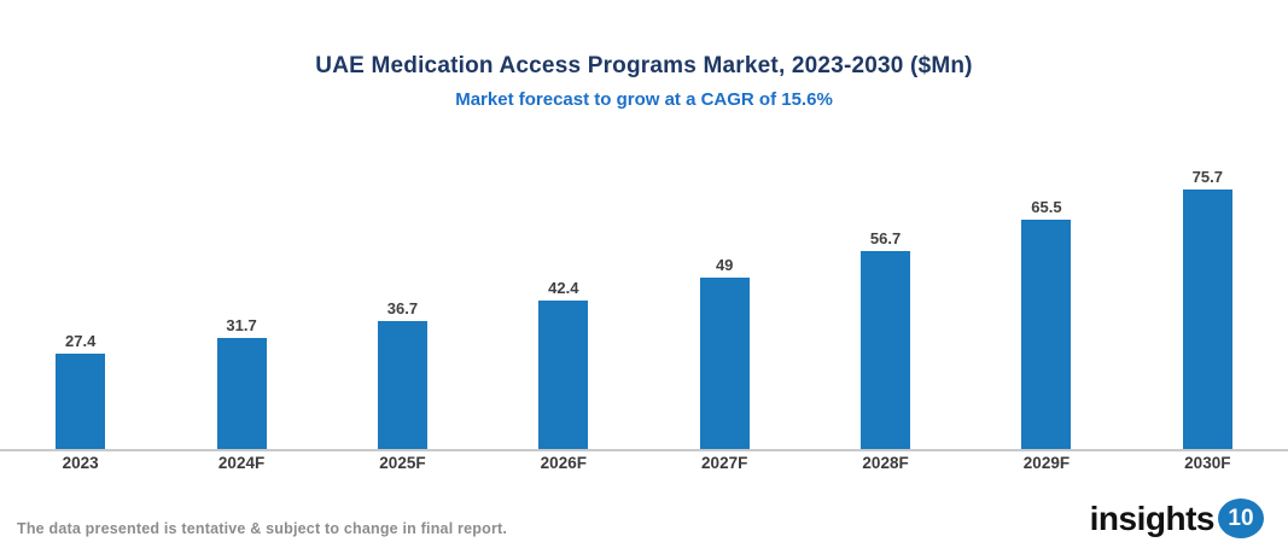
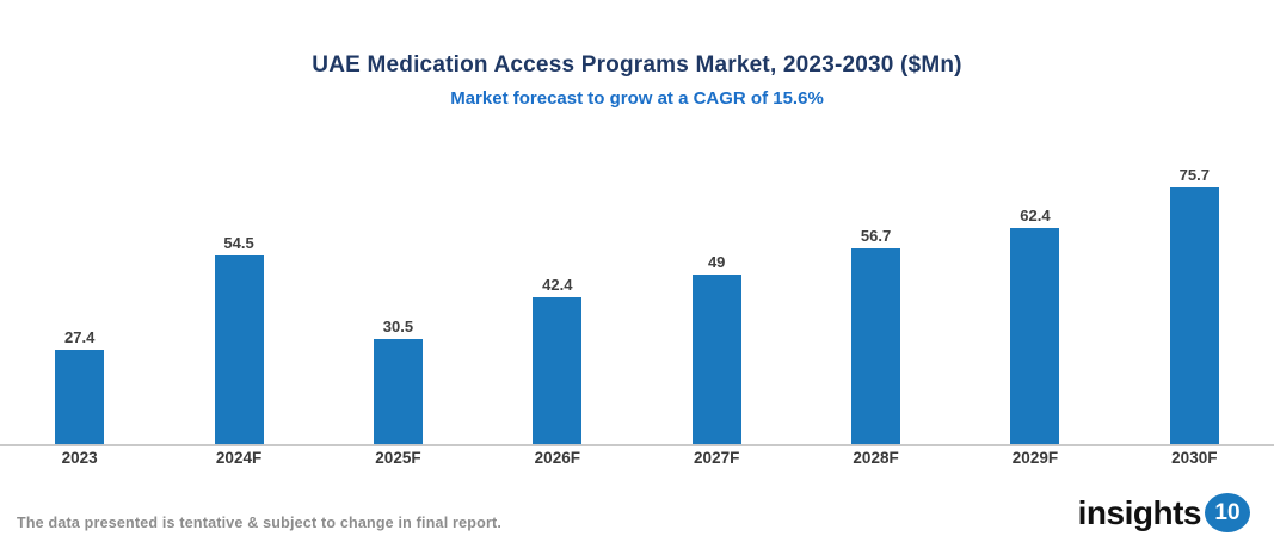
2024F: 31.7 -> 54.5
2025F: 36.7 -> 30.5
2029F: 65.5 -> 62.4
